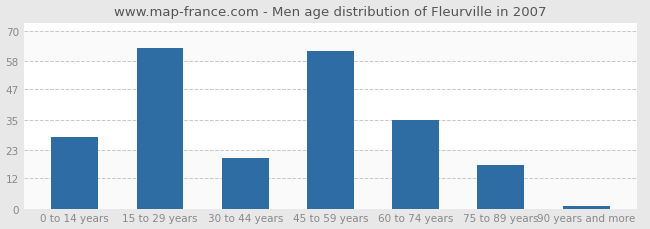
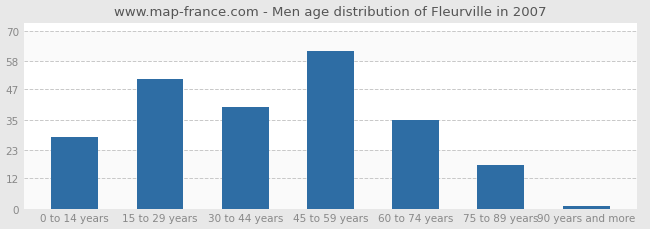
15 to 29 years: 63 -> 51
30 to 44 years: 20 -> 40
